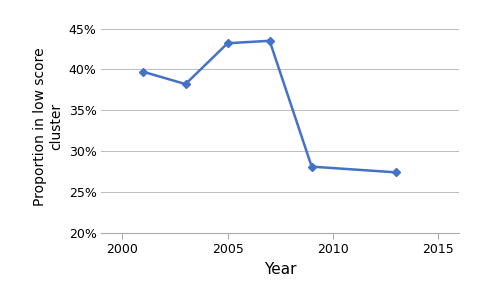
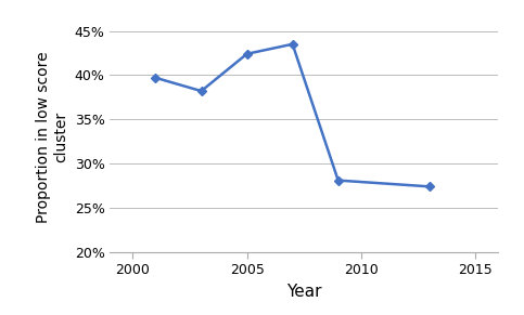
2005: 43.2% -> 42.4%
